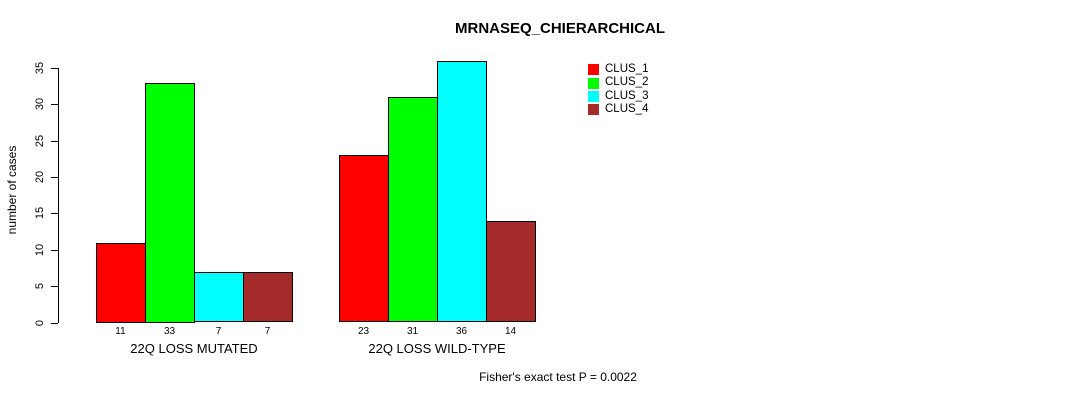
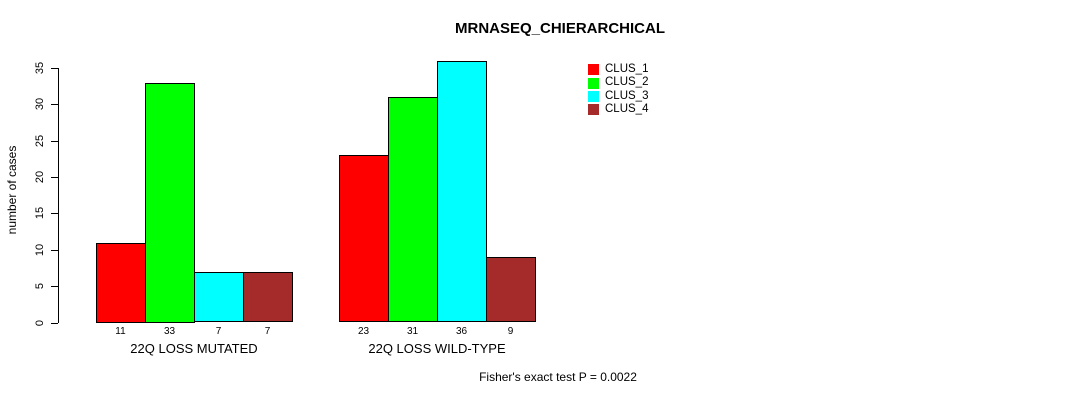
CLUS_4/22Q LOSS WILD-TYPE: 14 -> 9
